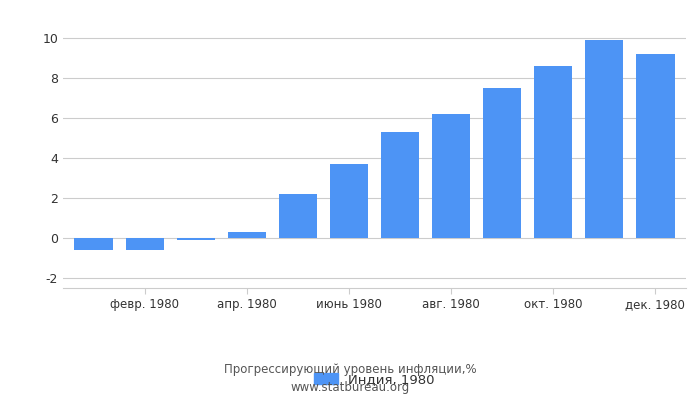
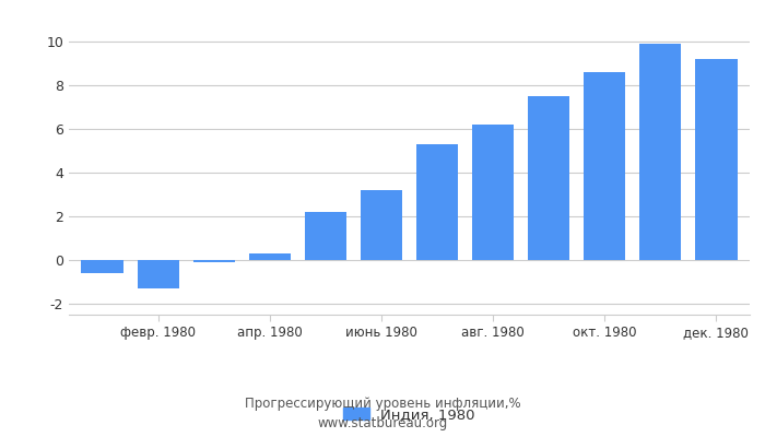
февр. 1980: -0.6 -> -1.3
июнь 1980: 3.7 -> 3.2
